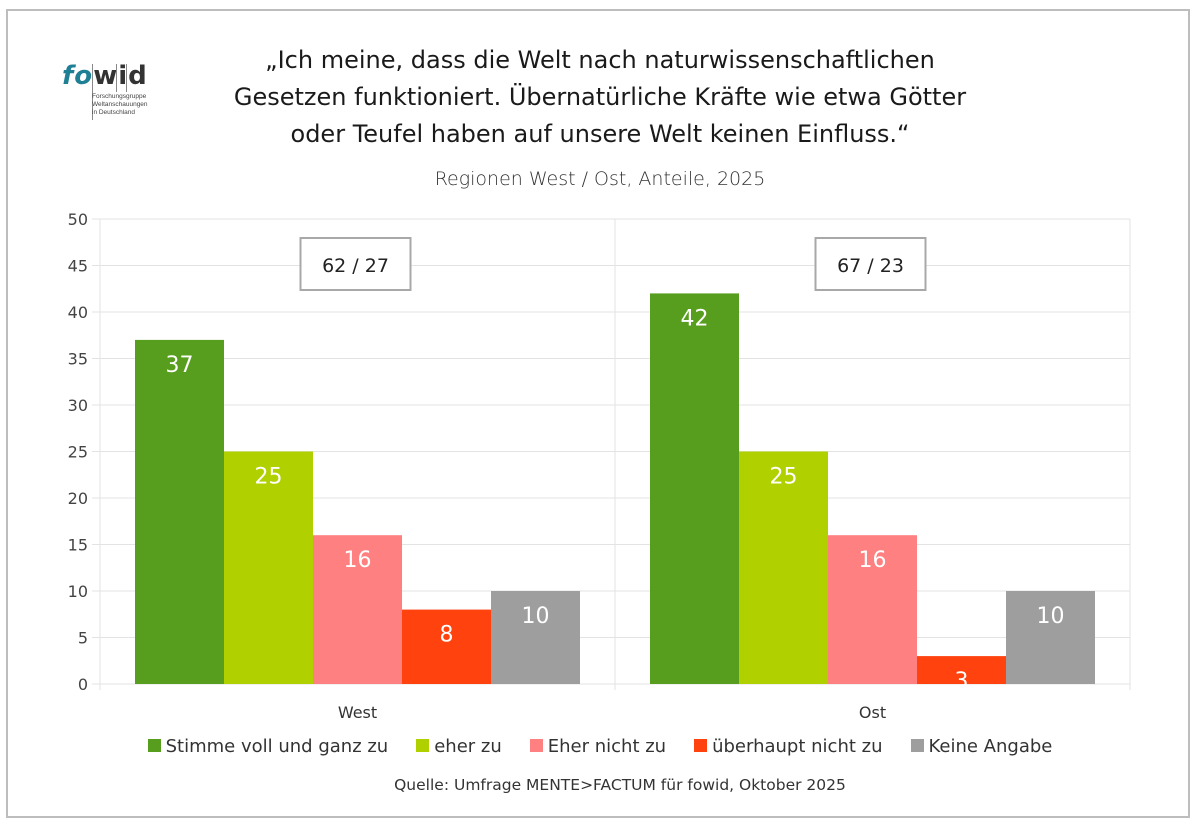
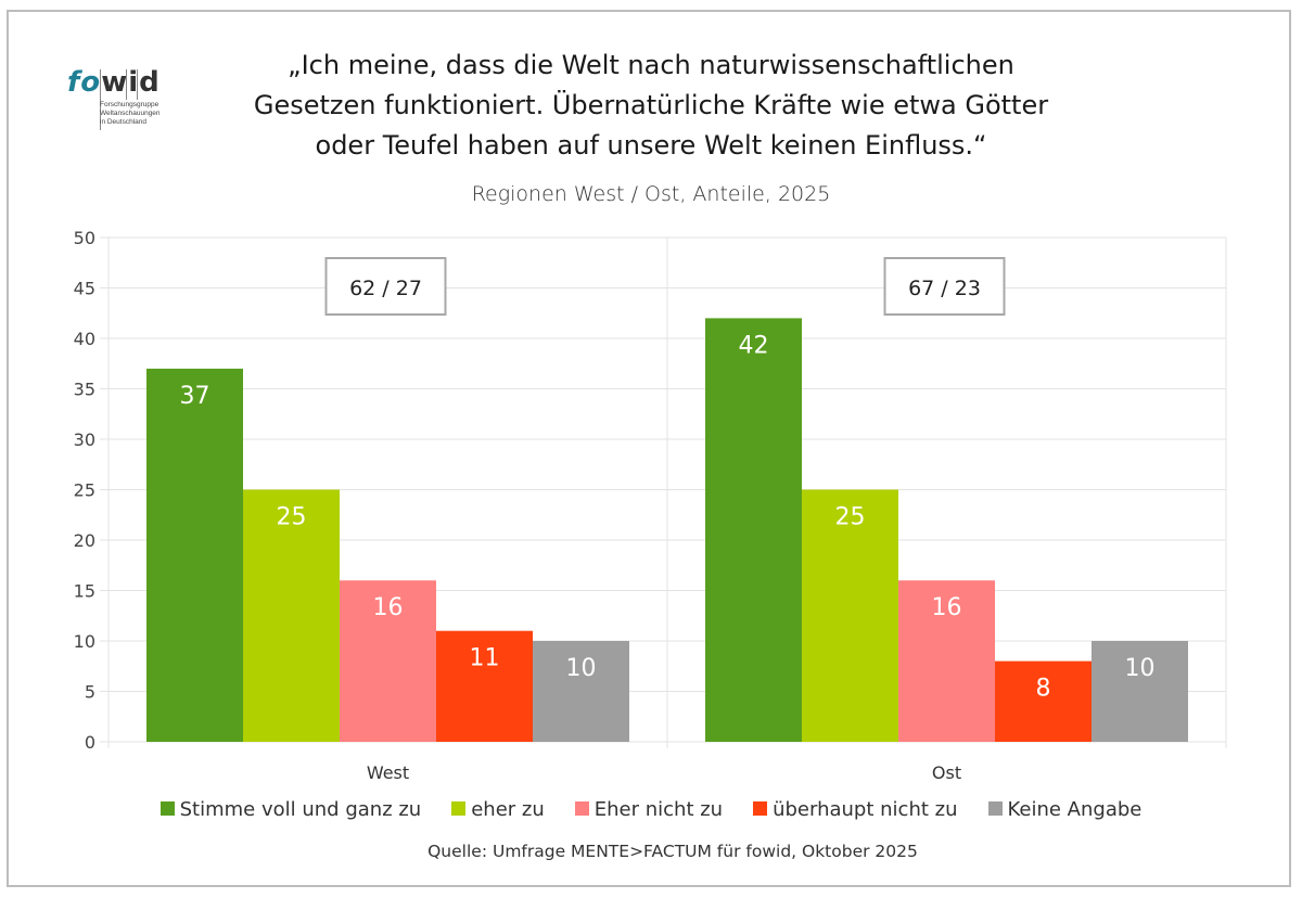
überhaupt nicht zu/West: 8 -> 11
überhaupt nicht zu/Ost: 3 -> 8
